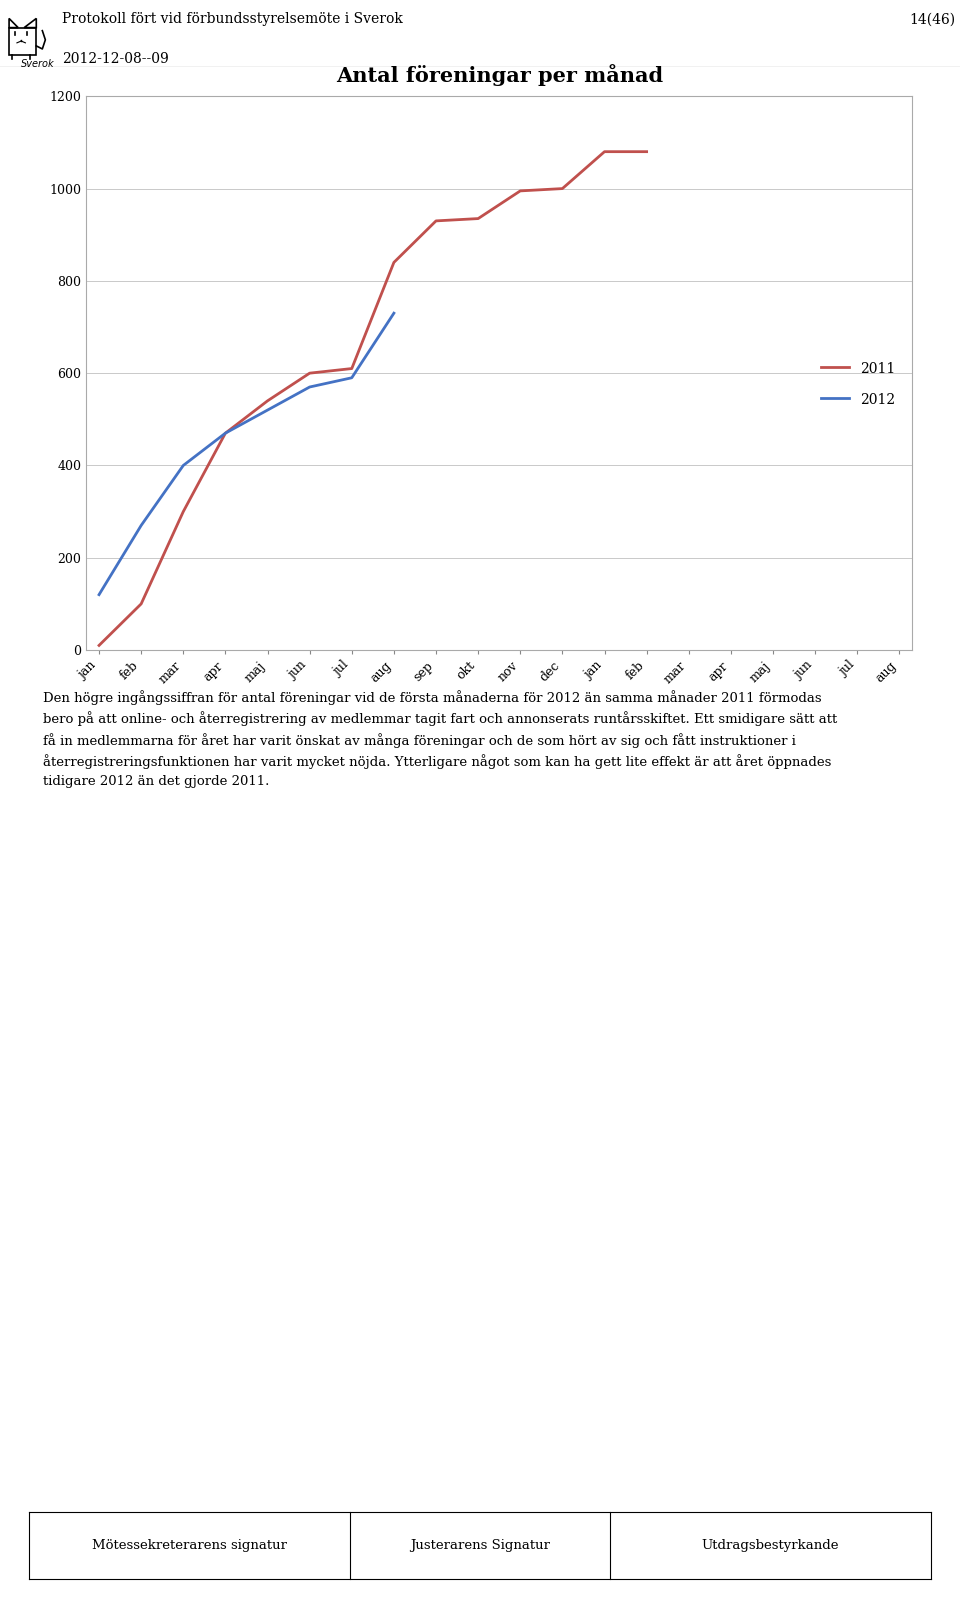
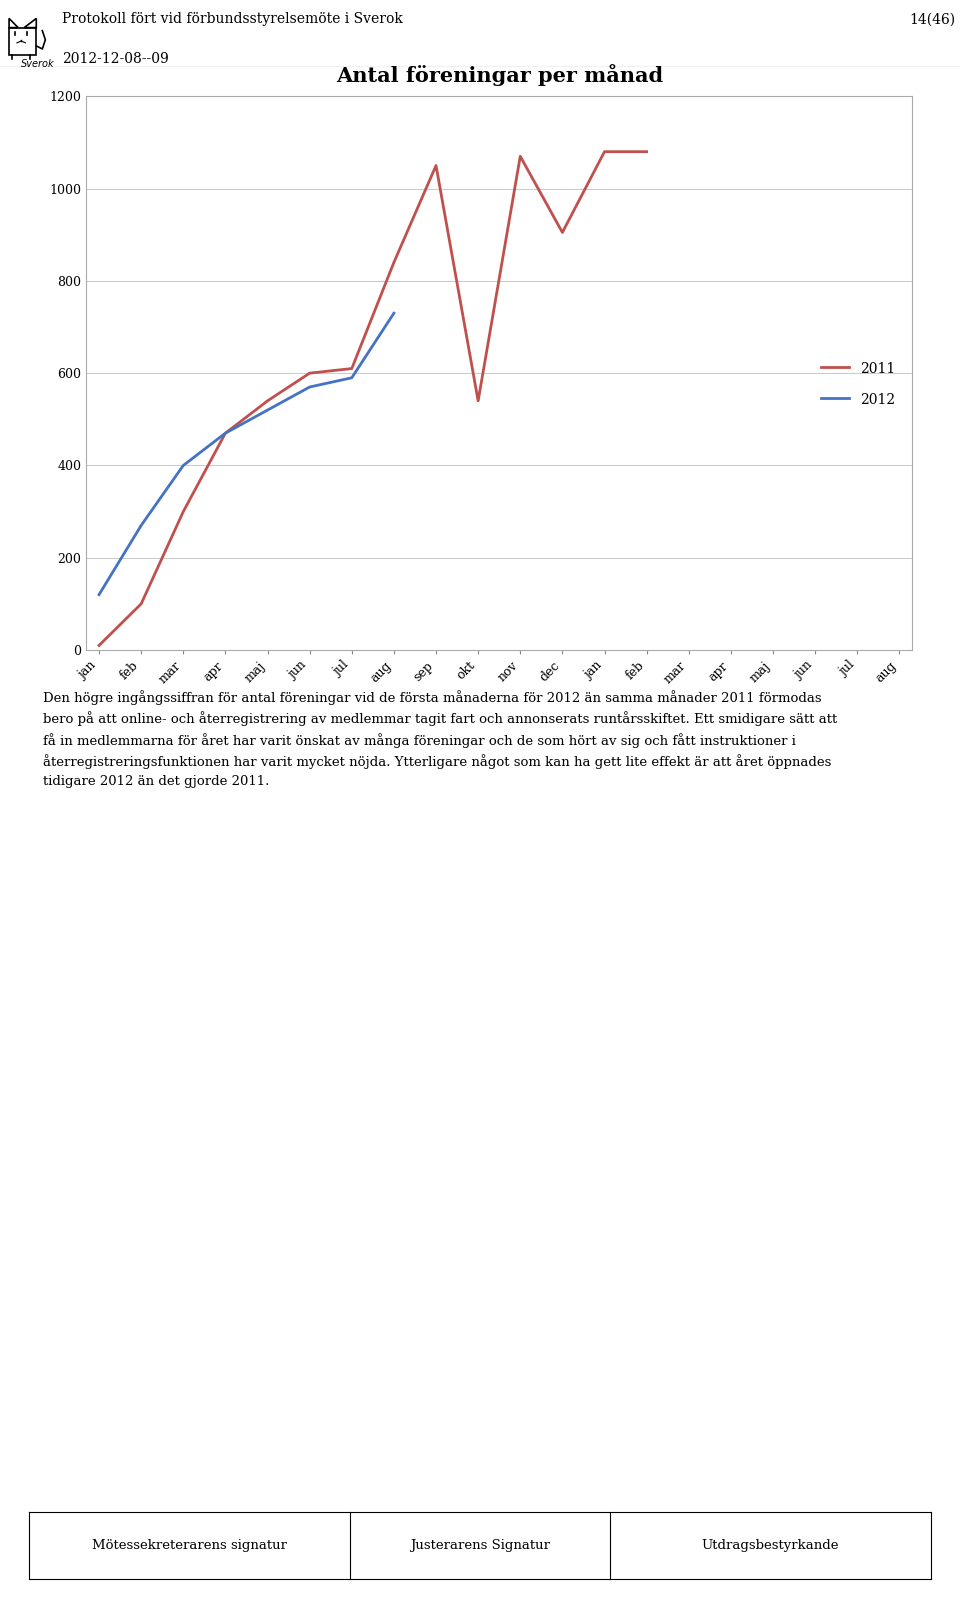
Antal föreningar per månad/2011/sep: 930 -> 1050
Antal föreningar per månad/2011/okt: 935 -> 540
Antal föreningar per månad/2011/nov: 995 -> 1070
Antal föreningar per månad/2011/dec: 1000 -> 905
